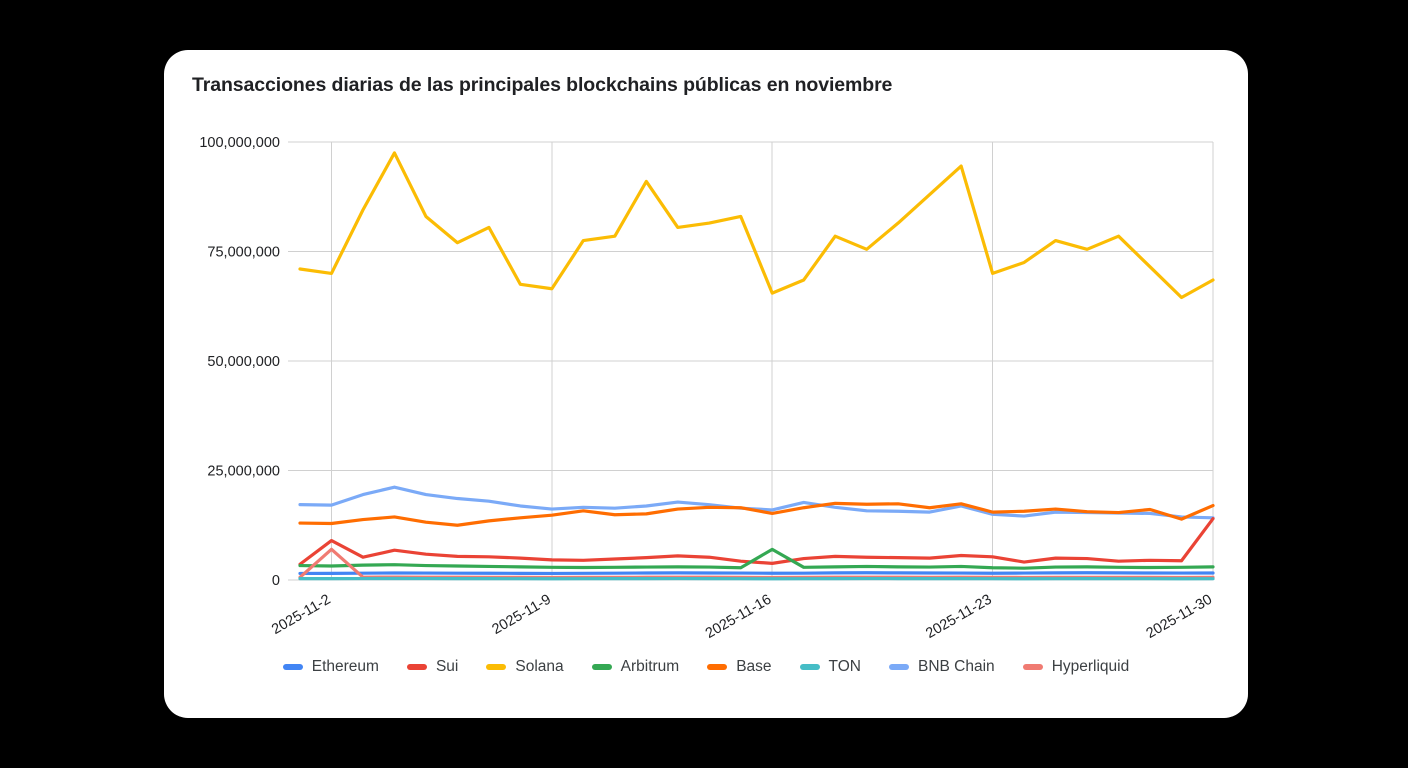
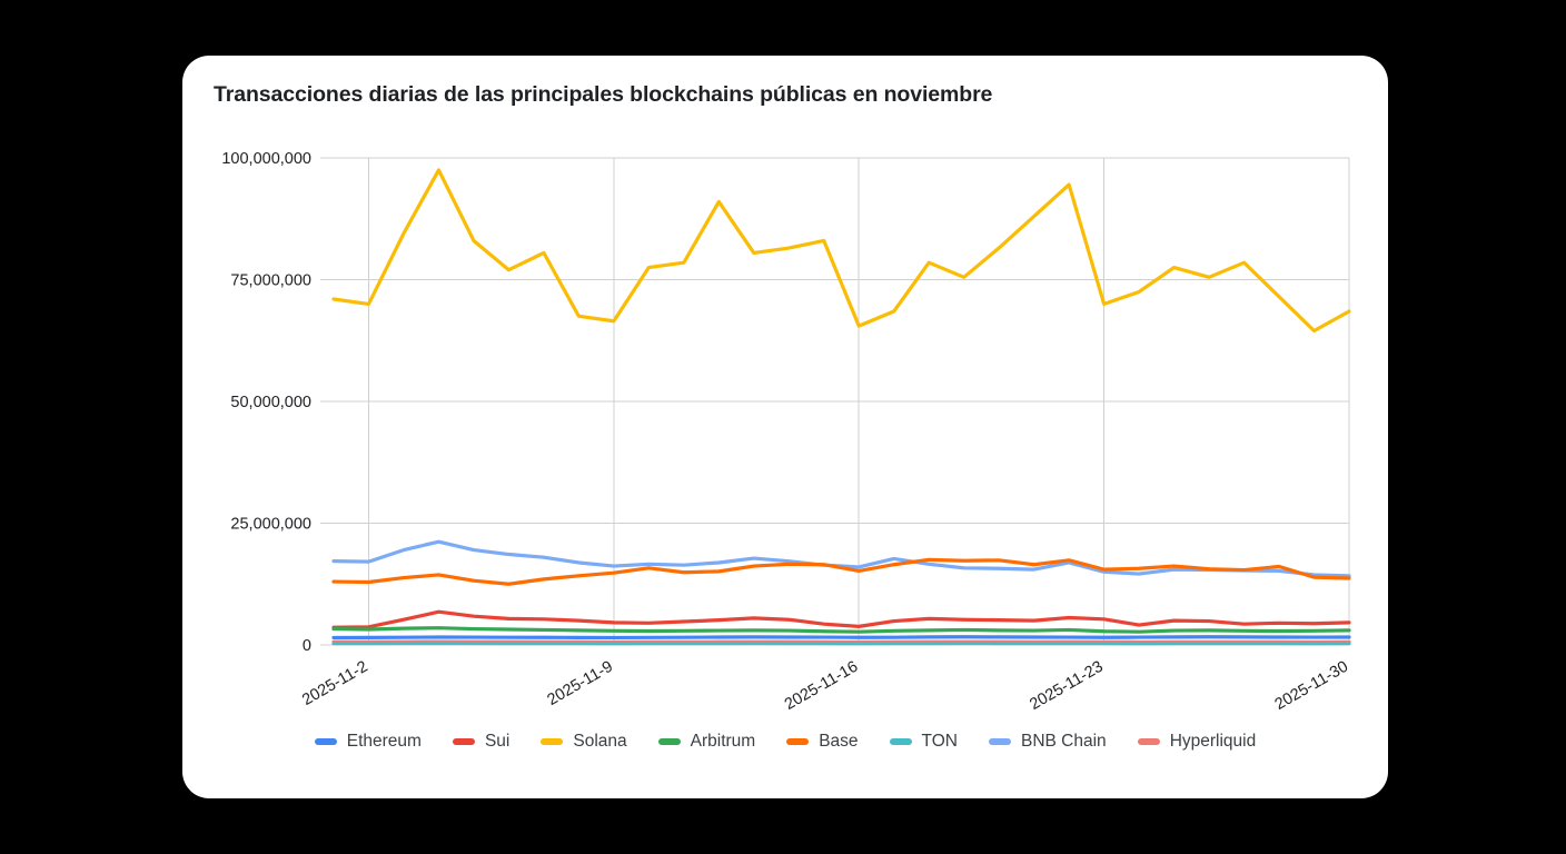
Sui/2025-11-2: 9000000 -> 4000000
Hyperliquid/2025-11-2: 7000000 -> 1000000
Arbitrum/2025-11-16: 7000000 -> 3000000
Sui/2025-11-30: 14000000 -> 5000000
Base/2025-11-30: 17000000 -> 14000000
